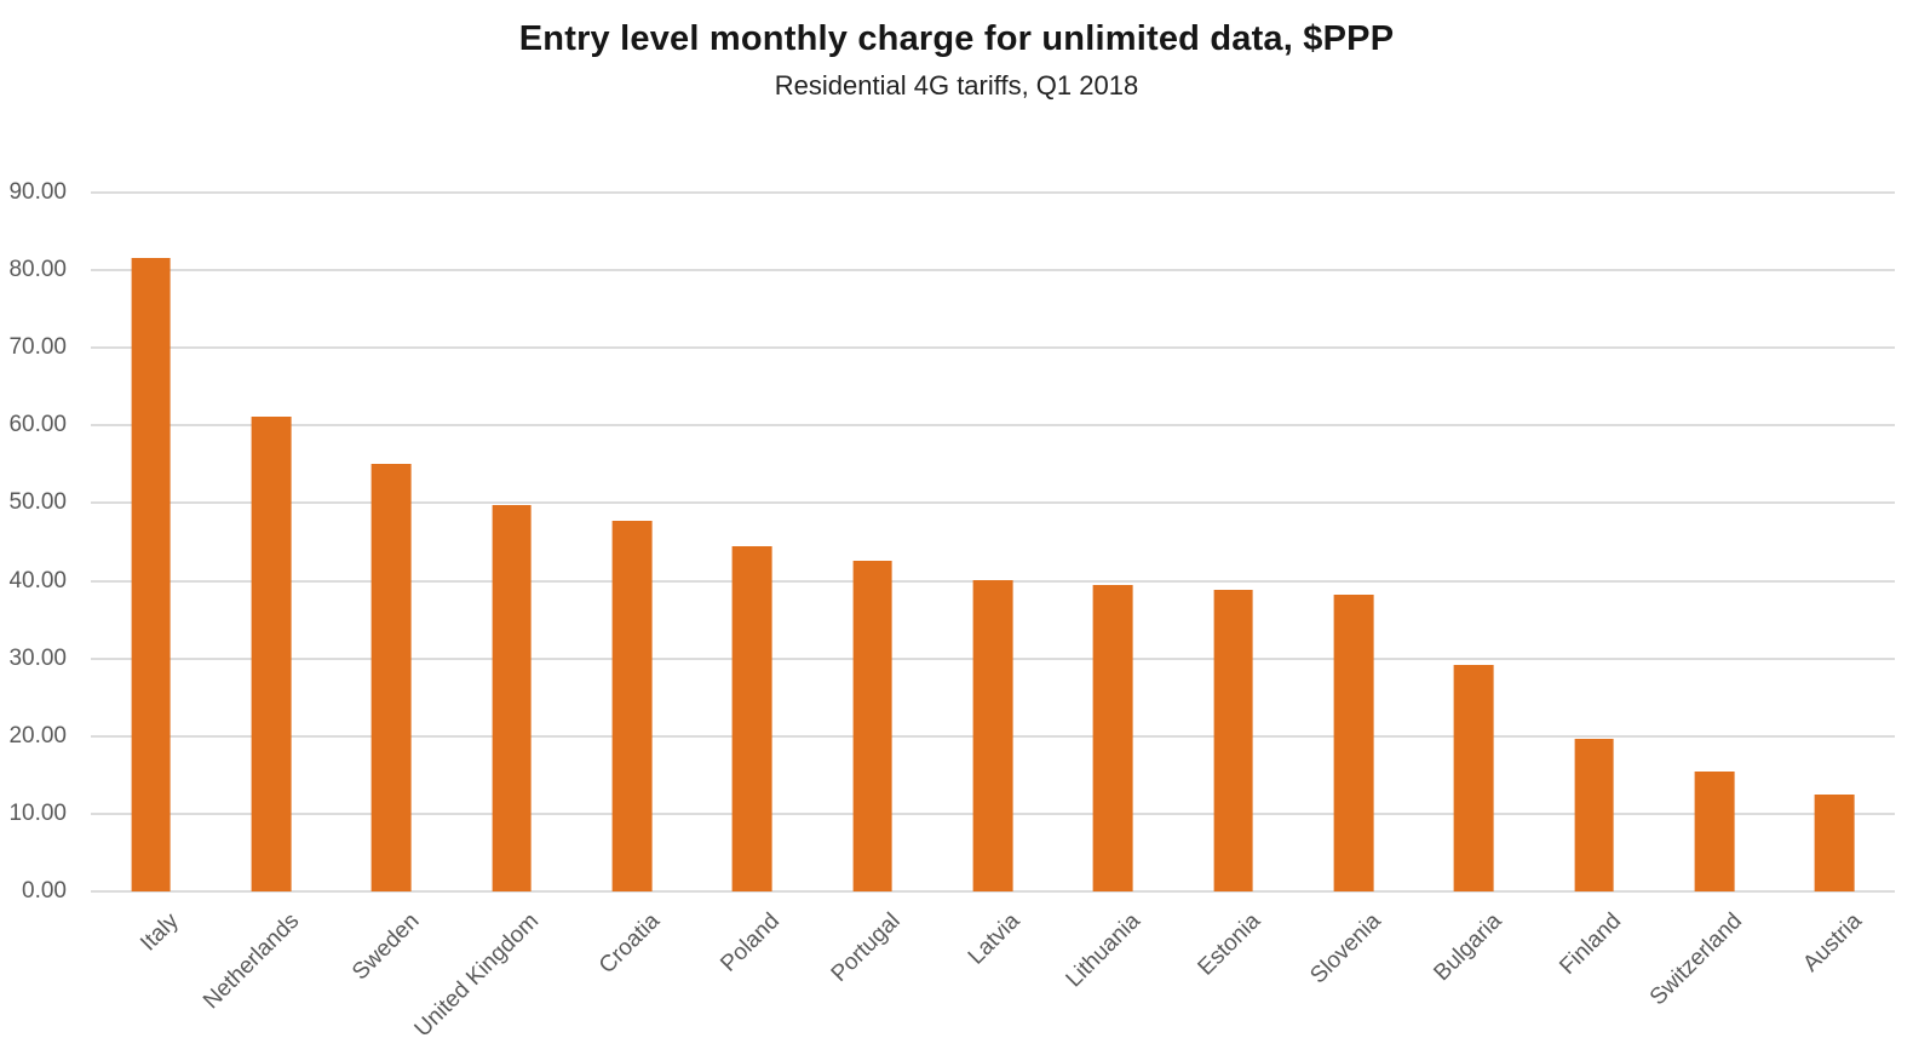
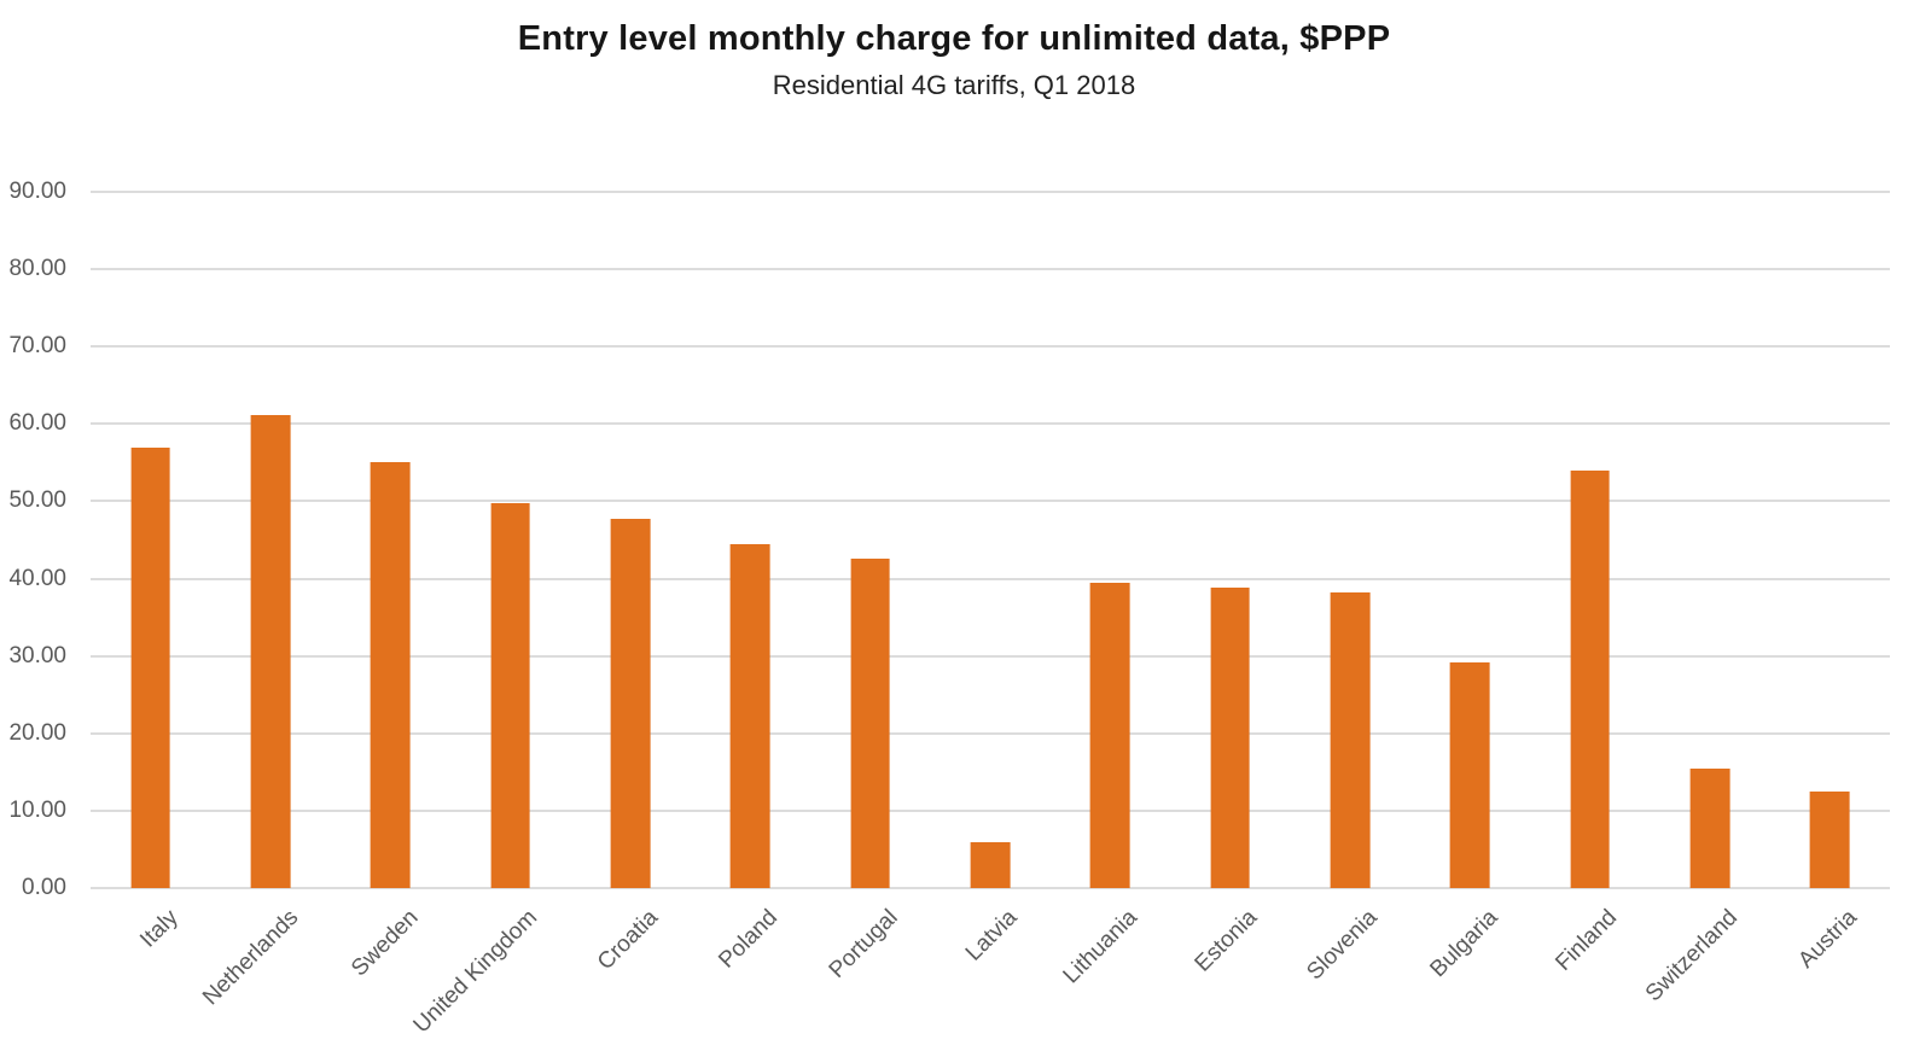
Italy: 82 -> 57
Latvia: 40 -> 6
Finland: 20 -> 54
